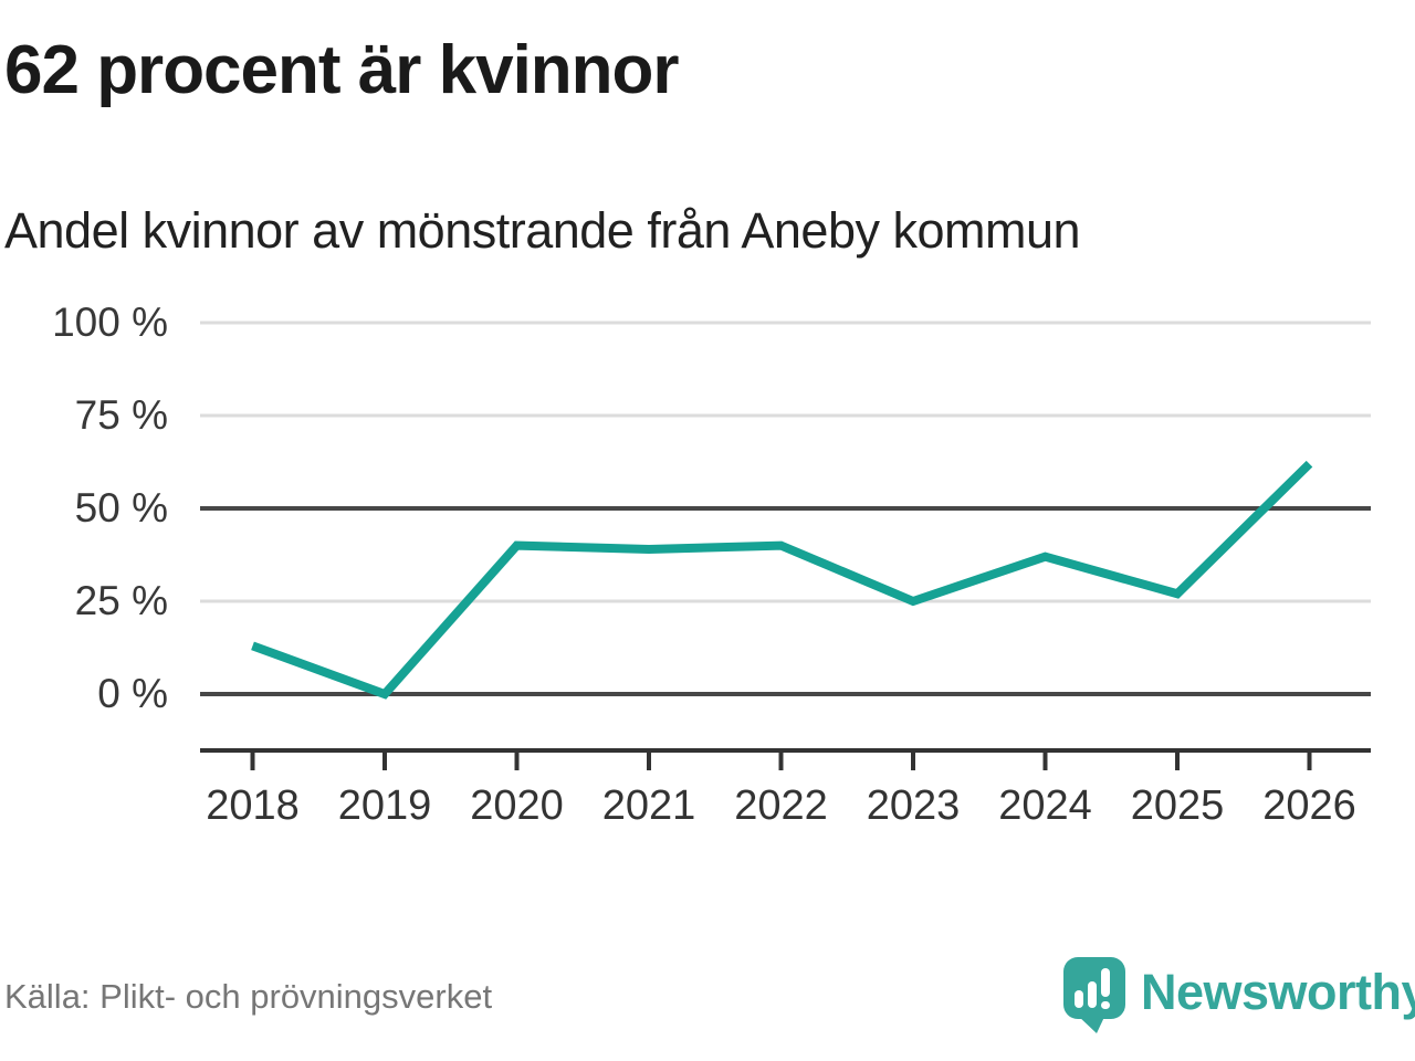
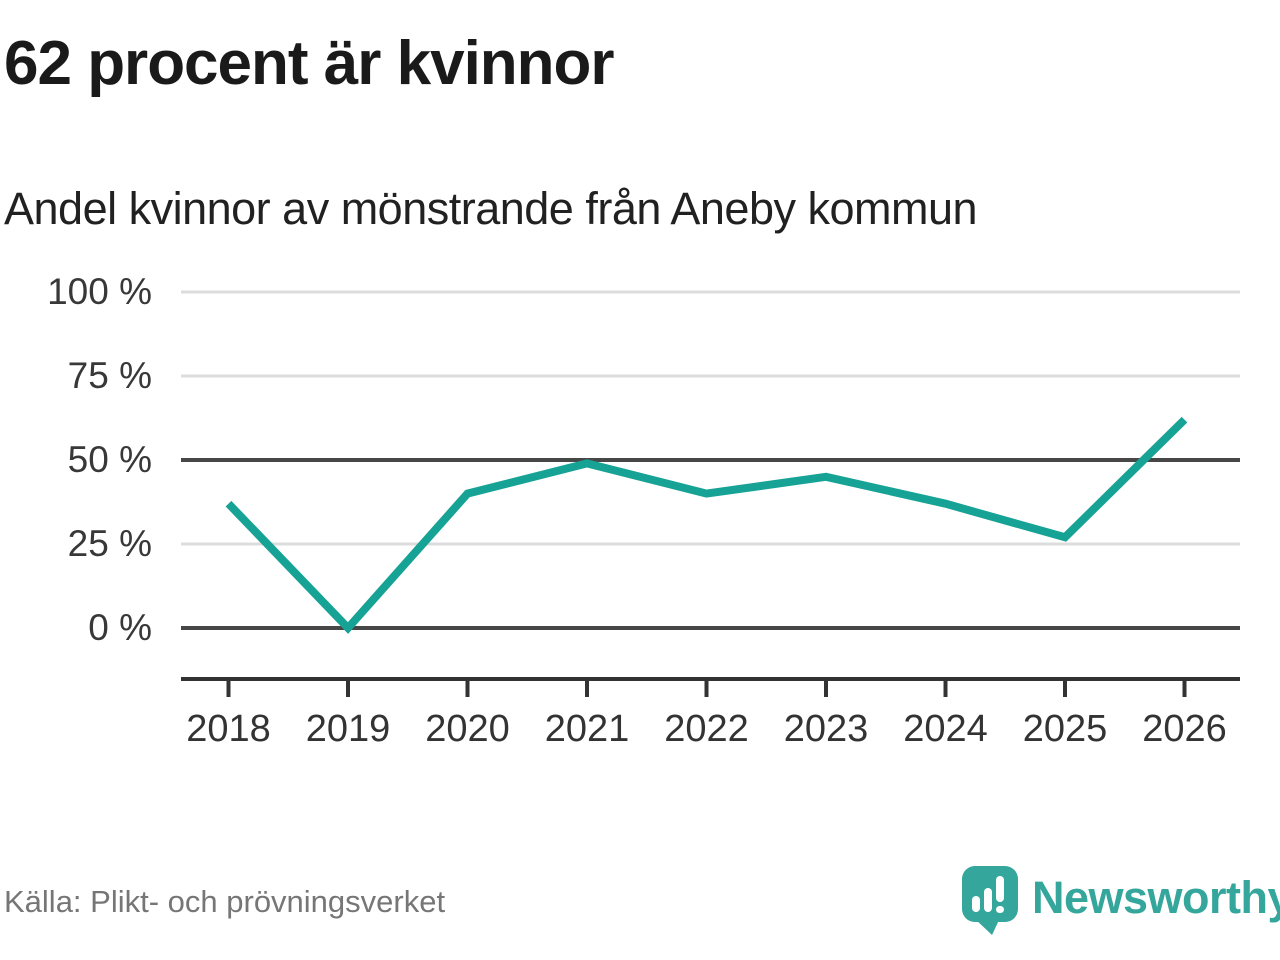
2018: 13% -> 37%
2021: 39% -> 49%
2023: 25% -> 45%
